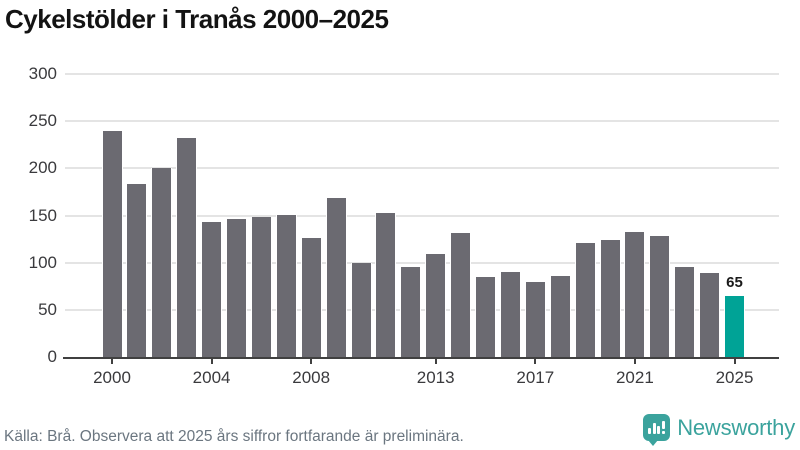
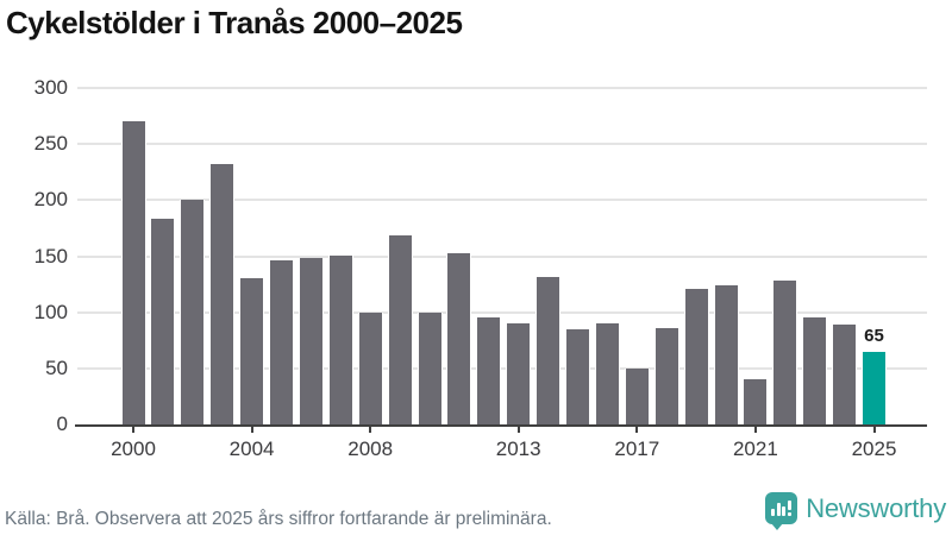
2000: 240 -> 270
2004: 140 -> 130
2008: 130 -> 100
2013: 110 -> 90
2017: 80 -> 50
2021: 130 -> 40
